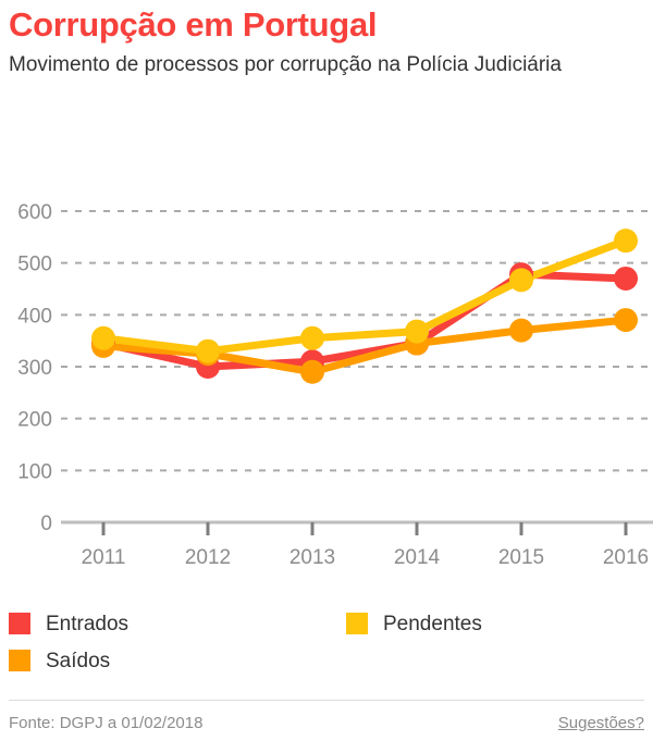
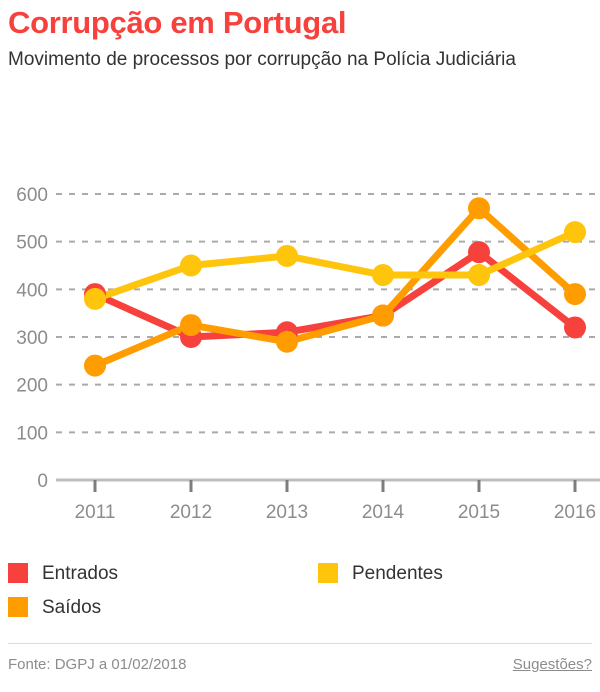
Entrados/2011: 340 -> 390
Saídos/2011: 340 -> 240
Pendentes/2011: 360 -> 380
Pendentes/2012: 330 -> 450
Pendentes/2013: 360 -> 470
Pendentes/2014: 370 -> 430
Saídos/2015: 370 -> 570
Pendentes/2015: 470 -> 430
Entrados/2016: 470 -> 320
Pendentes/2016: 540 -> 520
